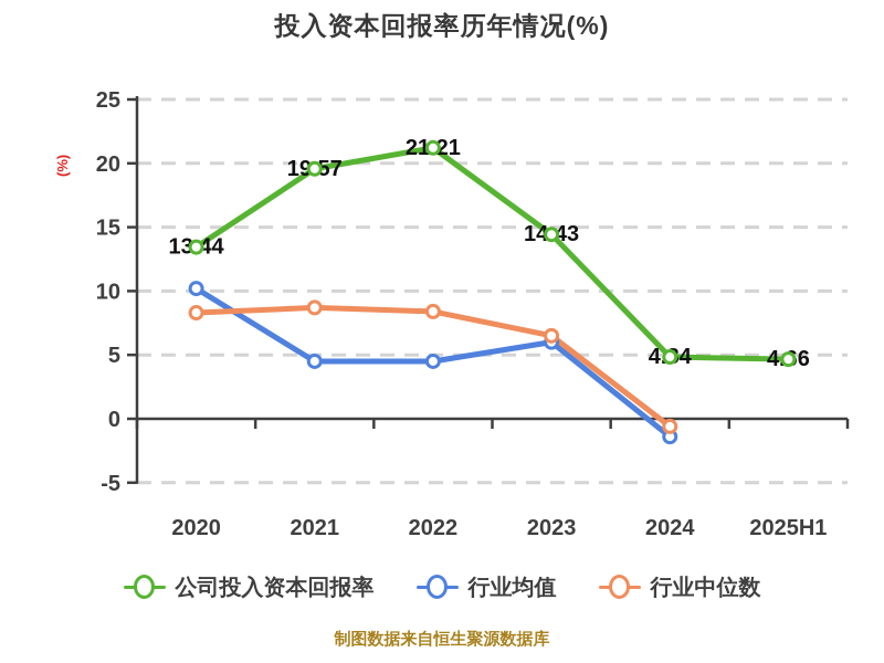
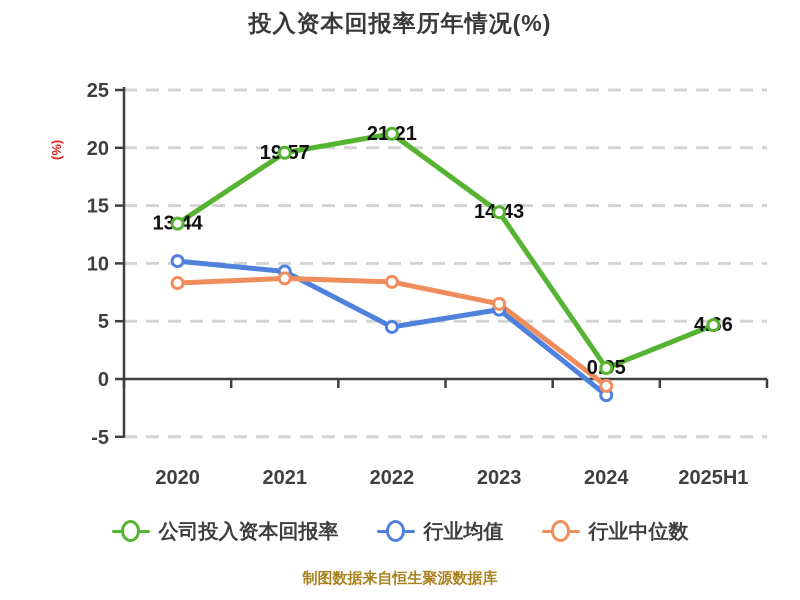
行业均值/2021: 4.5 -> 9.3
公司投入资本回报率/2024: 4.84 -> 0.95
